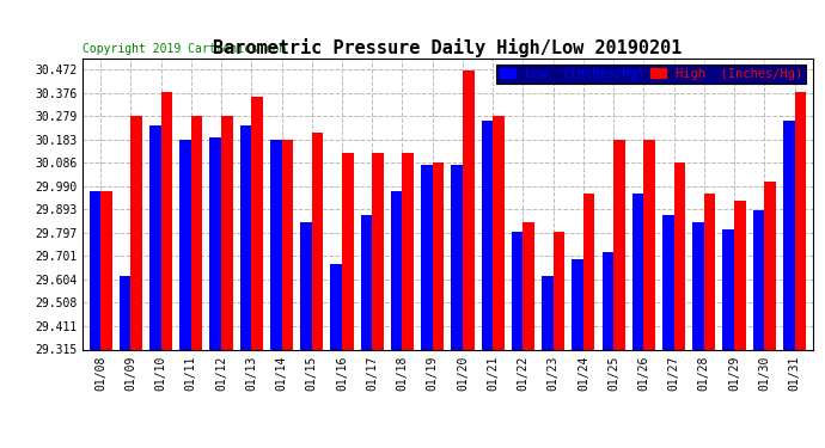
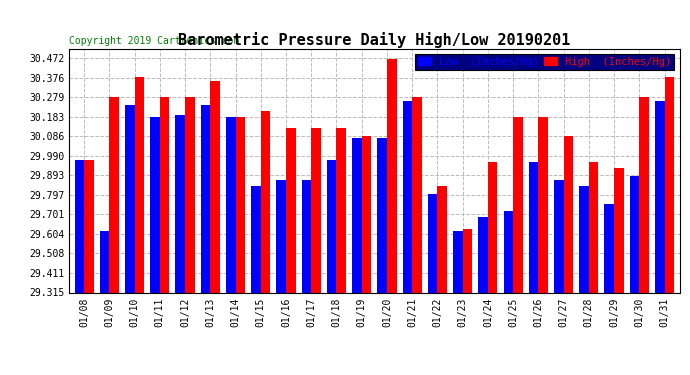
Low (Inches/Hg)/01/16: 29.67 -> 29.87
High (Inches/Hg)/01/23: 29.80 -> 29.63
Low (Inches/Hg)/01/29: 29.81 -> 29.75
High (Inches/Hg)/01/30: 30.01 -> 30.28
